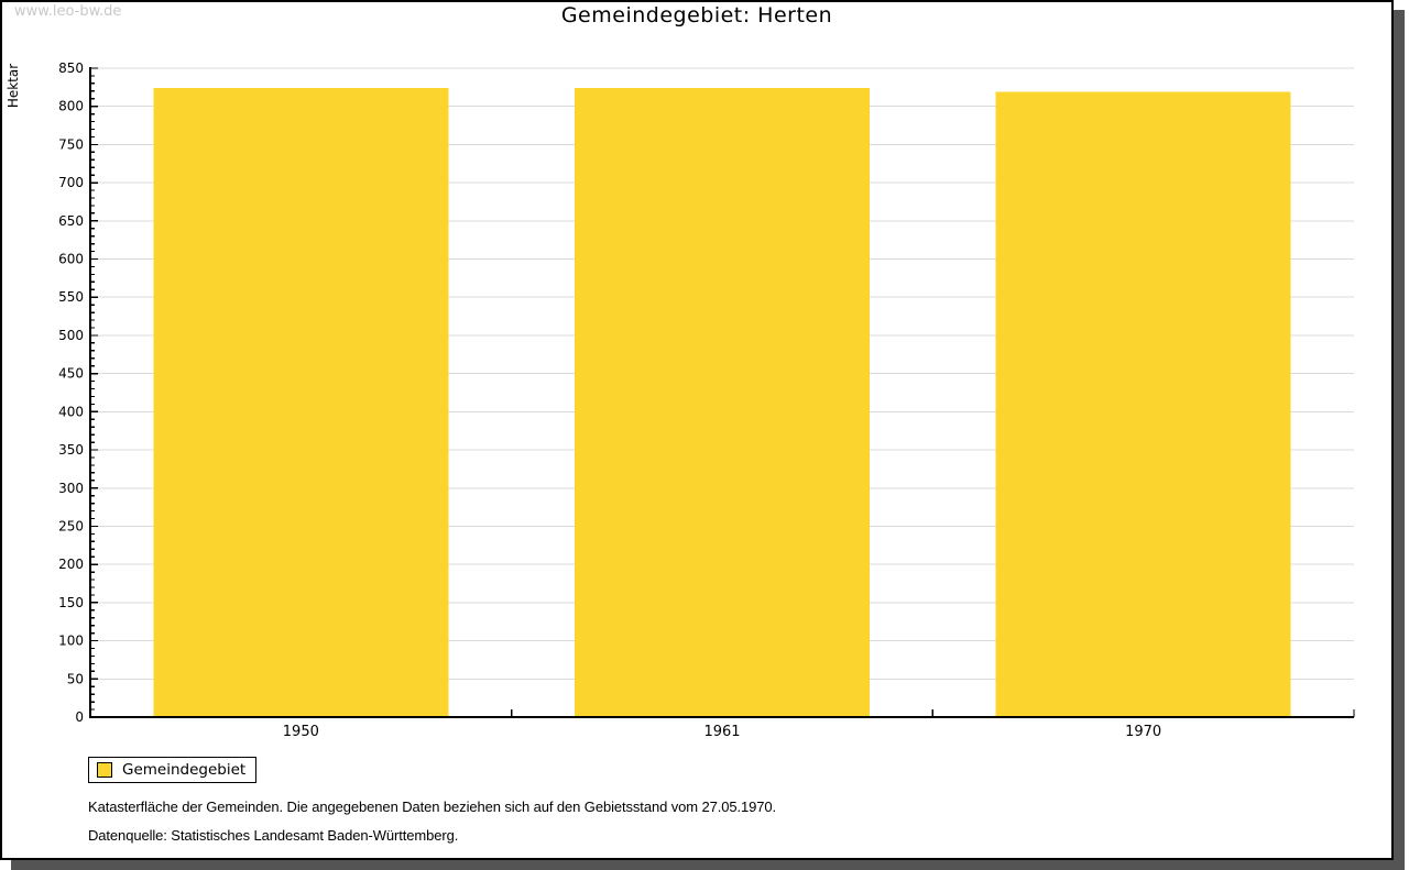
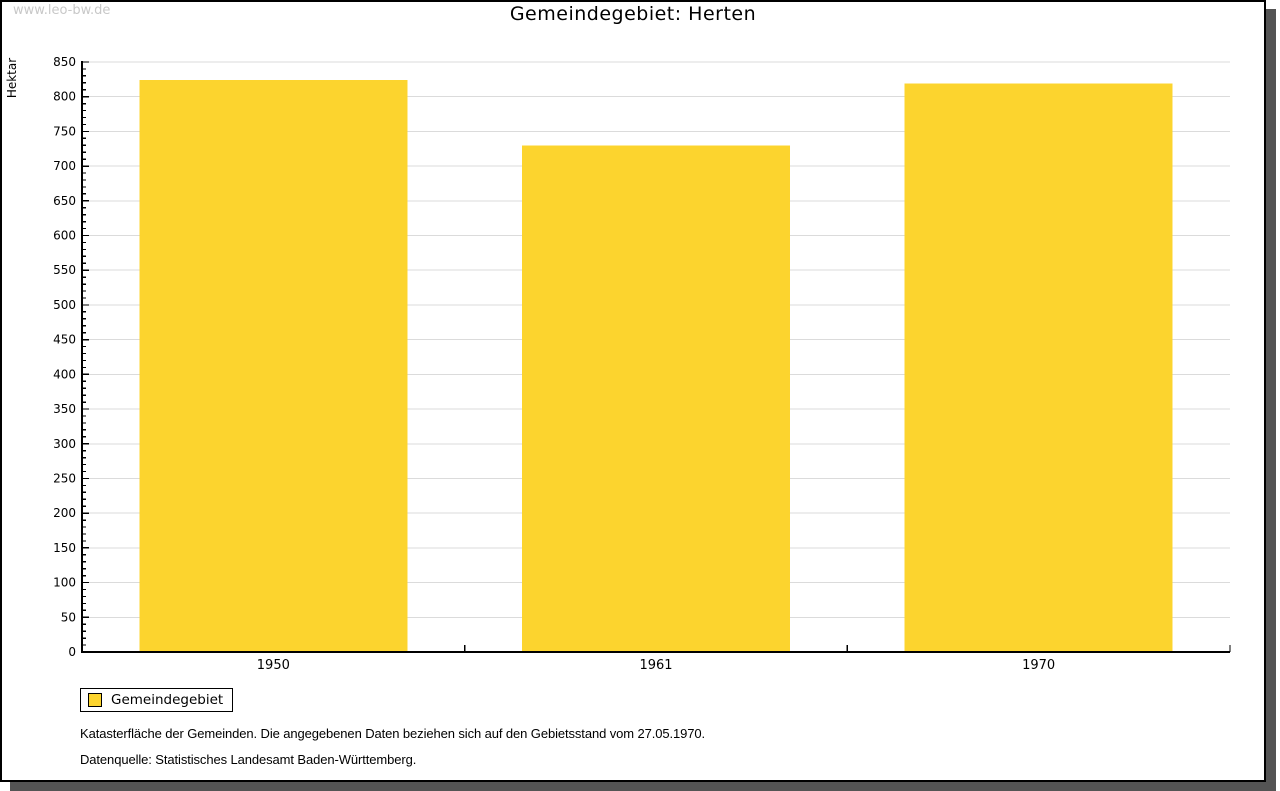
1961: 820 -> 730
